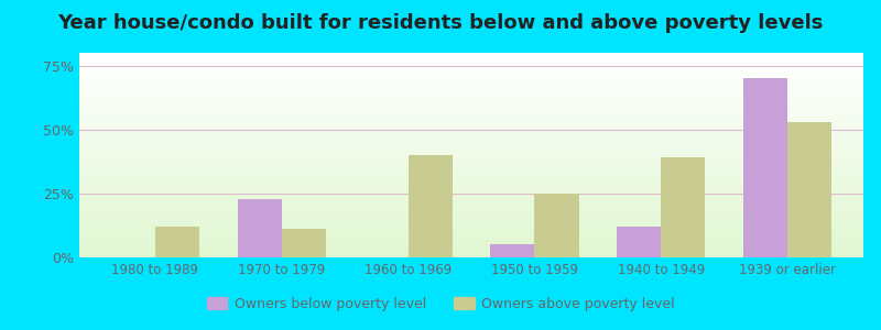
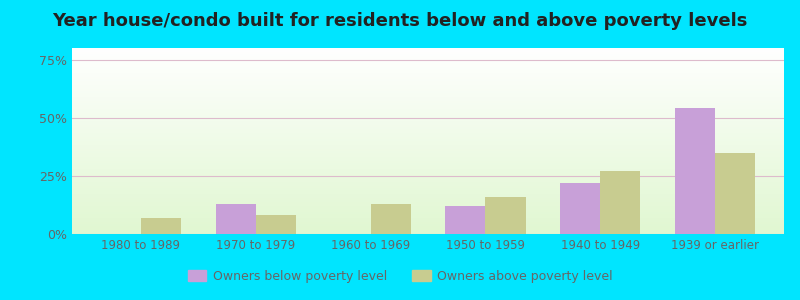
Owners above poverty level/1980 to 1989: 12% -> 7%
Owners below poverty level/1970 to 1979: 23% -> 13%
Owners above poverty level/1970 to 1979: 11% -> 8%
Owners above poverty level/1960 to 1969: 40% -> 13%
Owners below poverty level/1950 to 1959: 5% -> 12%
Owners above poverty level/1950 to 1959: 25% -> 16%
Owners below poverty level/1940 to 1949: 12% -> 22%
Owners above poverty level/1940 to 1949: 39% -> 27%
Owners below poverty level/1939 or earlier: 70% -> 54%
Owners above poverty level/1939 or earlier: 53% -> 35%
